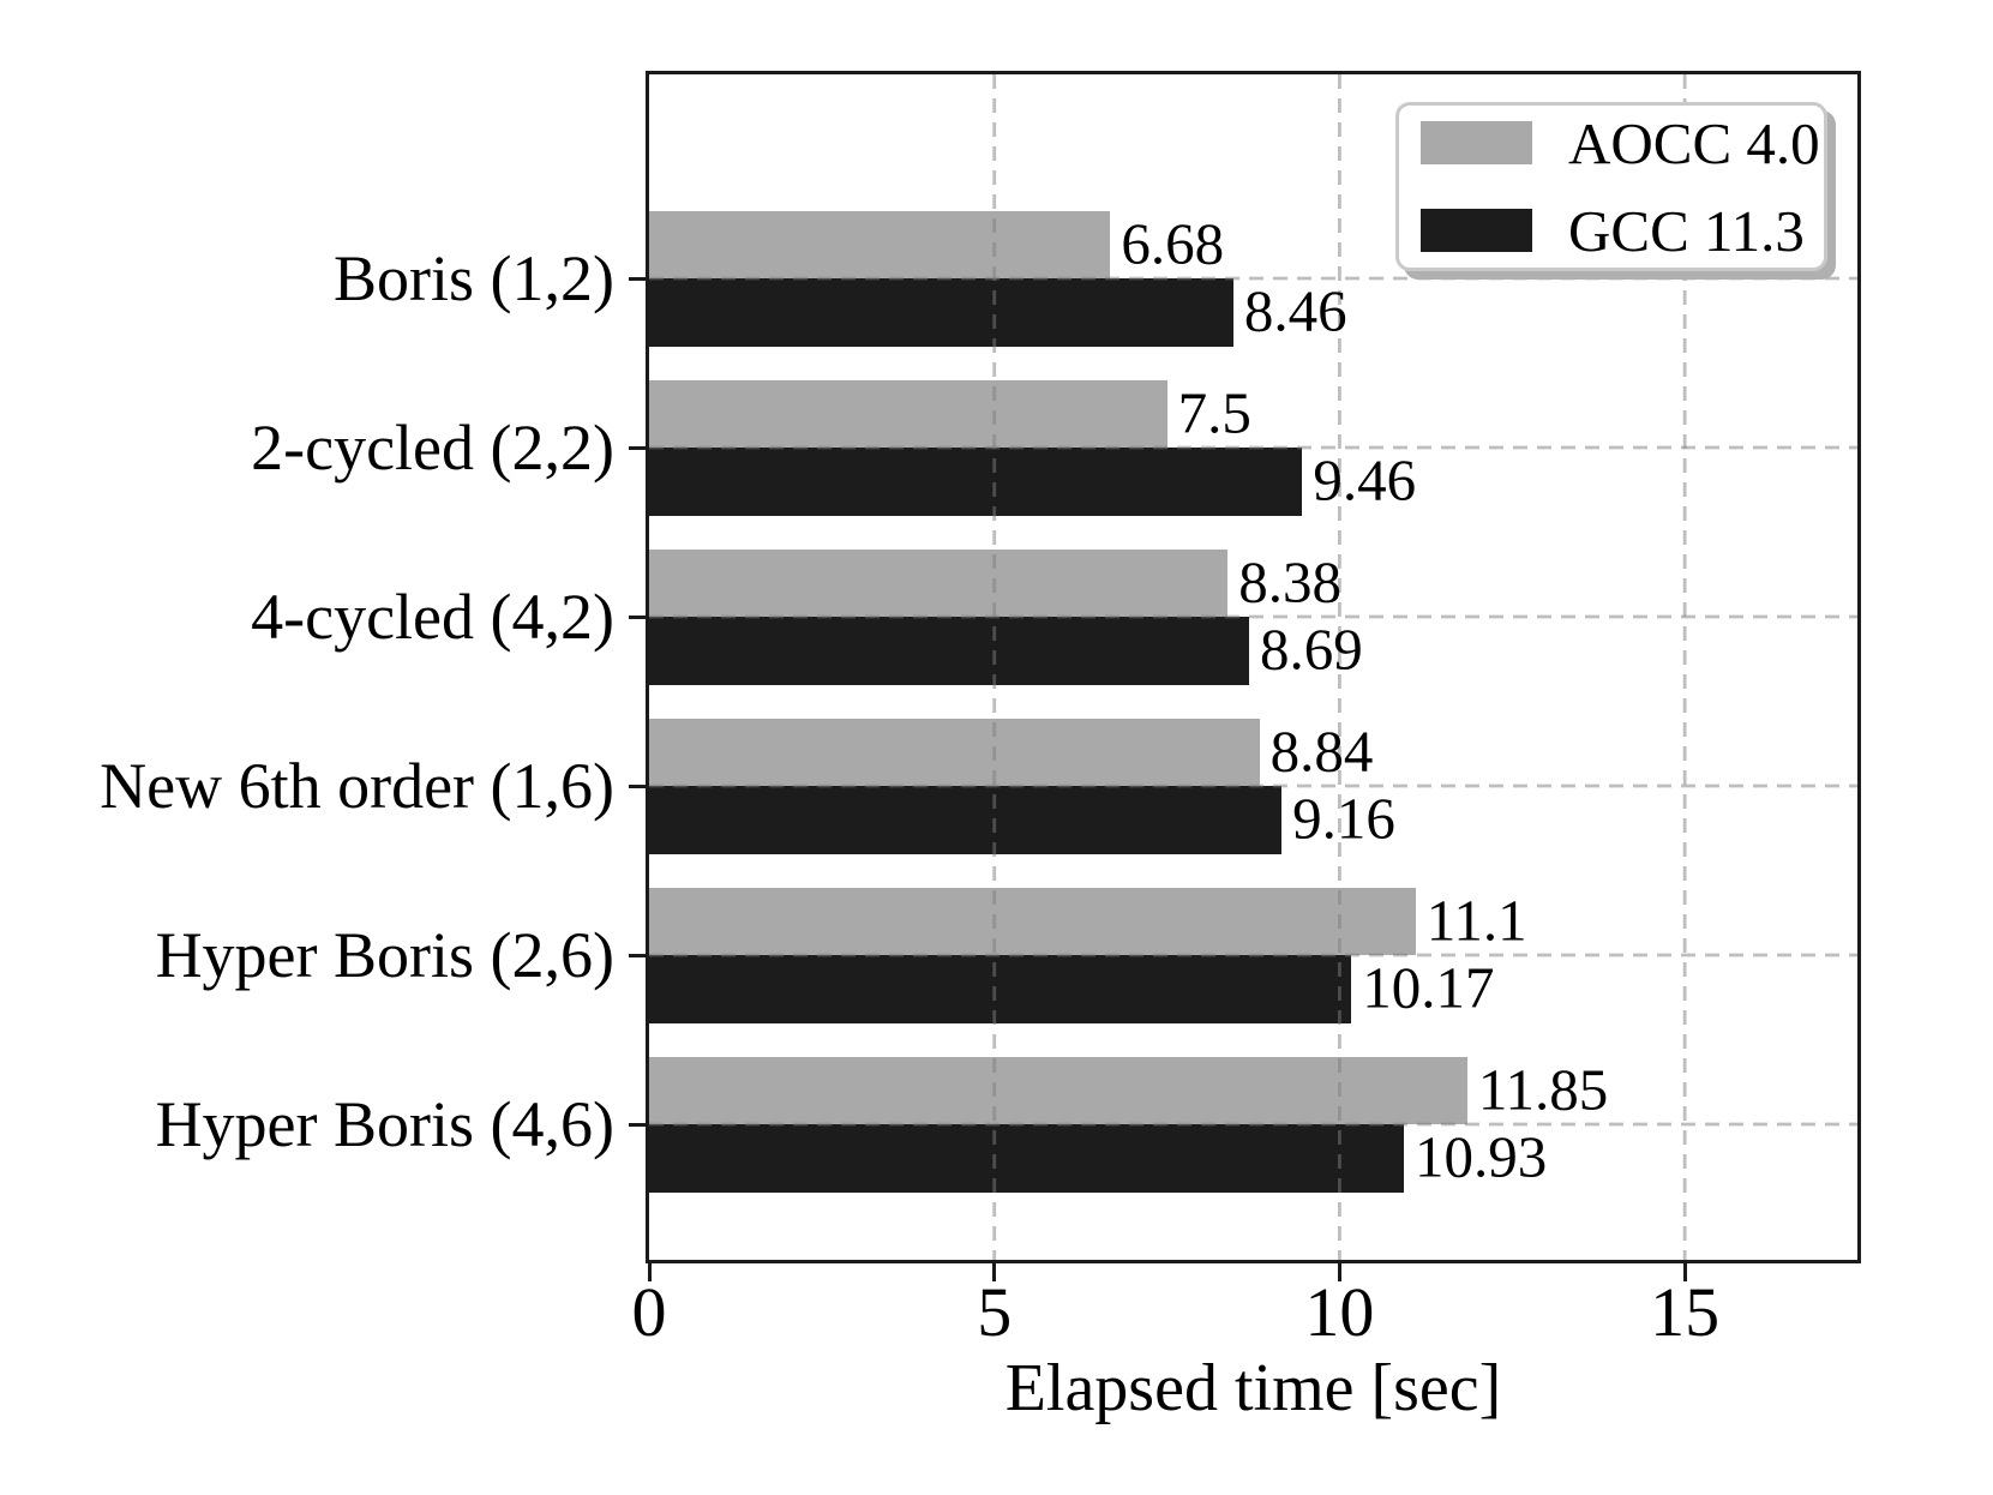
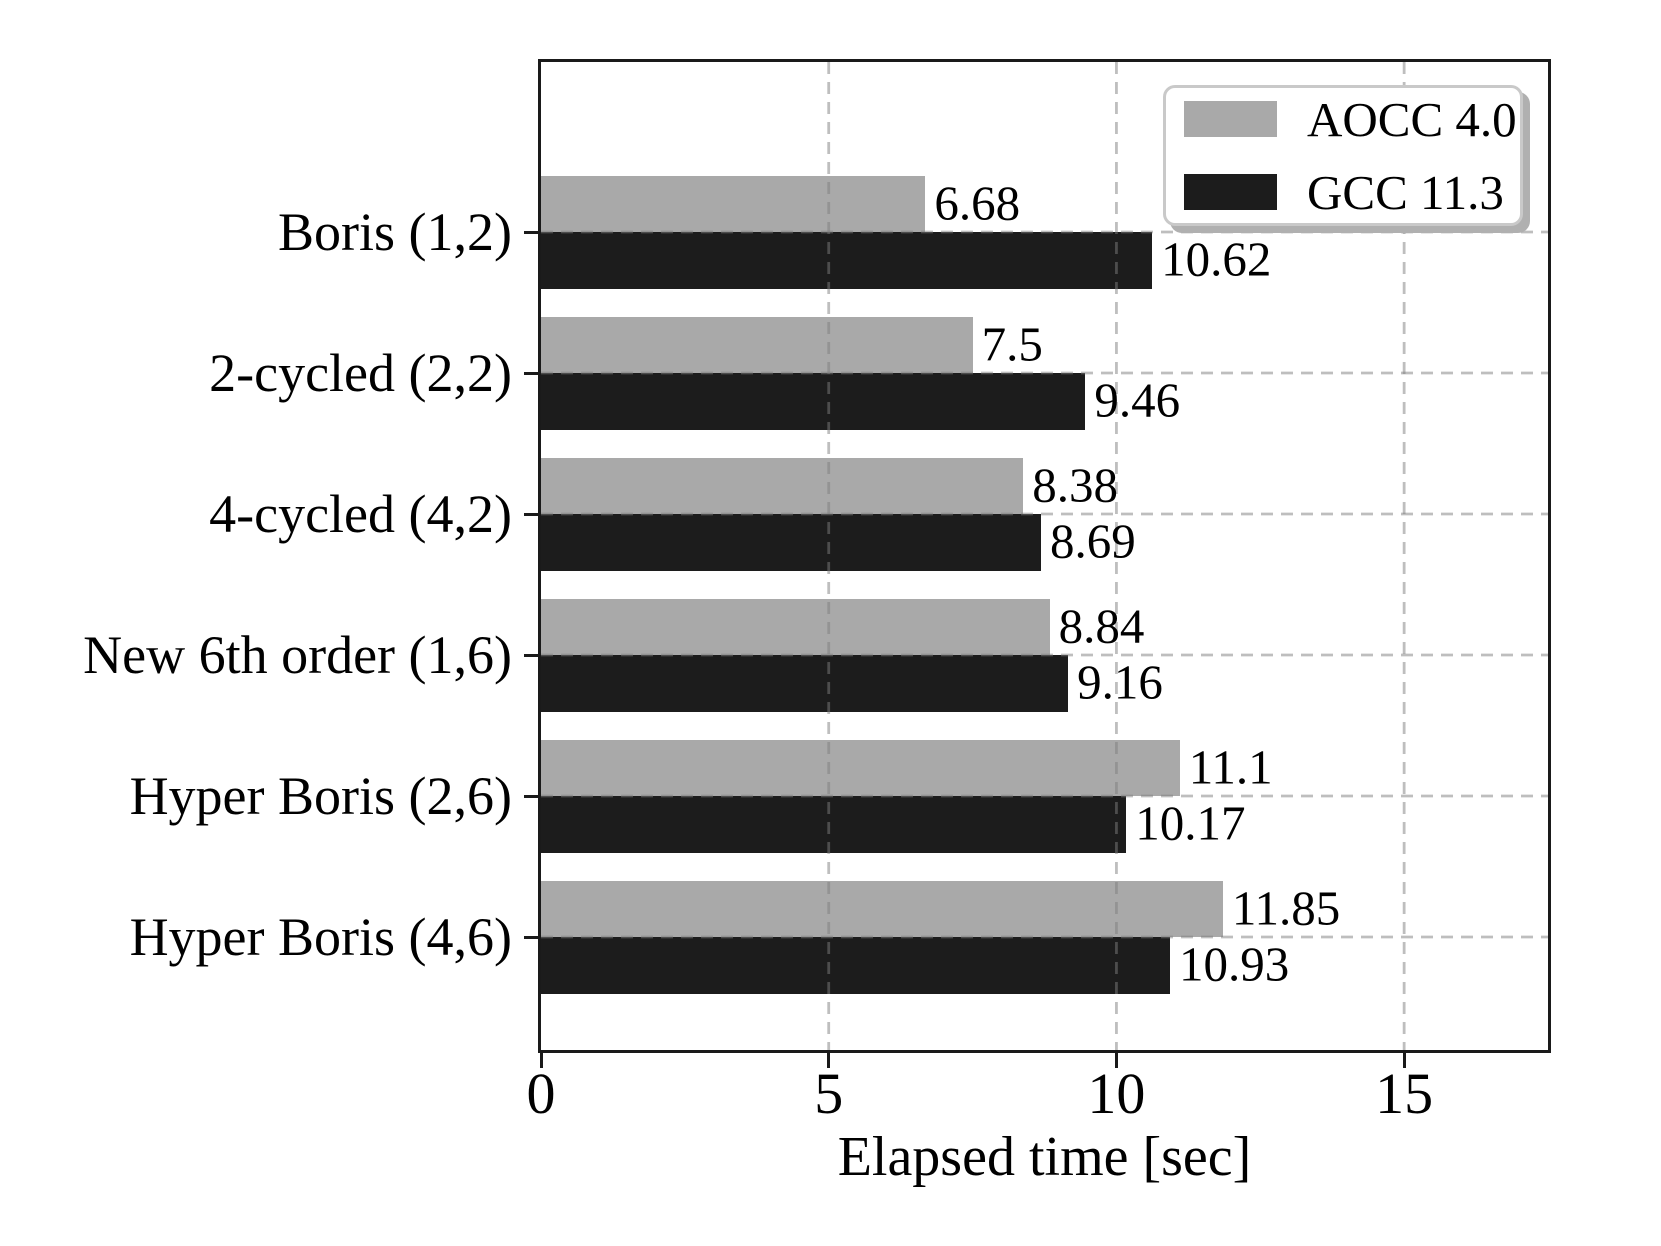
GCC 11.3/Boris (1,2): 8.46 -> 10.62
